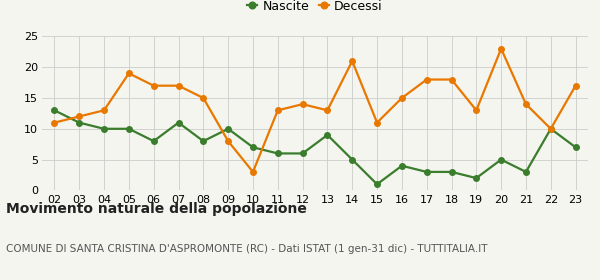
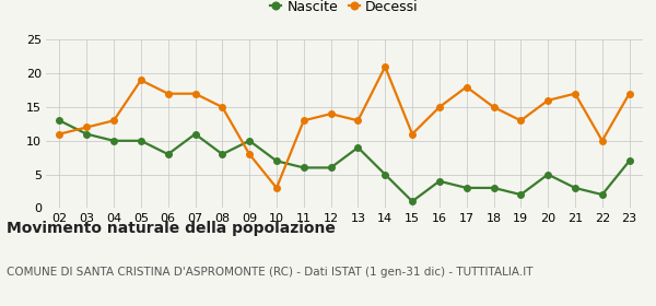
Decessi/18: 18 -> 15
Decessi/20: 23 -> 16
Decessi/21: 14 -> 17
Nascite/22: 10 -> 2
